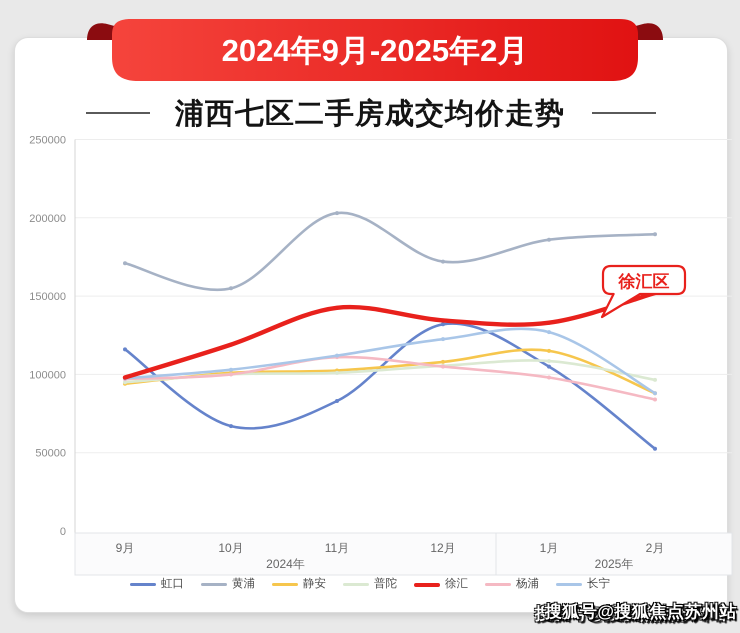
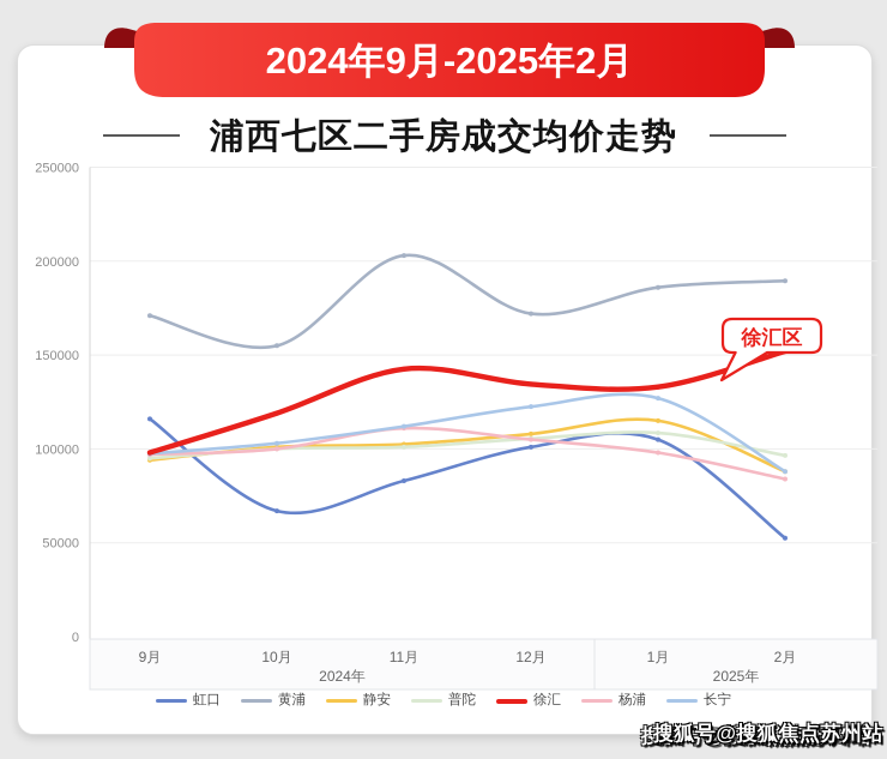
虹口/12月: 132000 -> 101000
